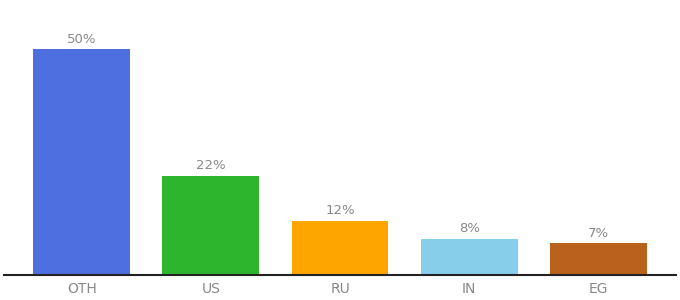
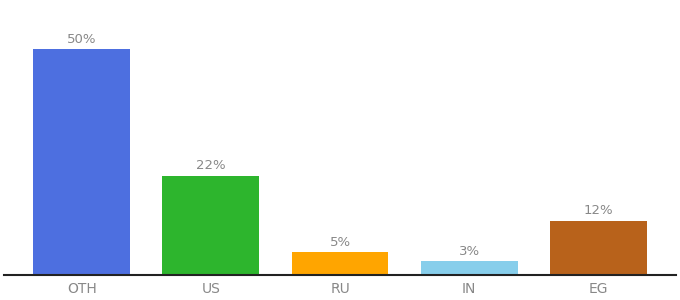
RU: 12% -> 5%
IN: 8% -> 3%
EG: 7% -> 12%
